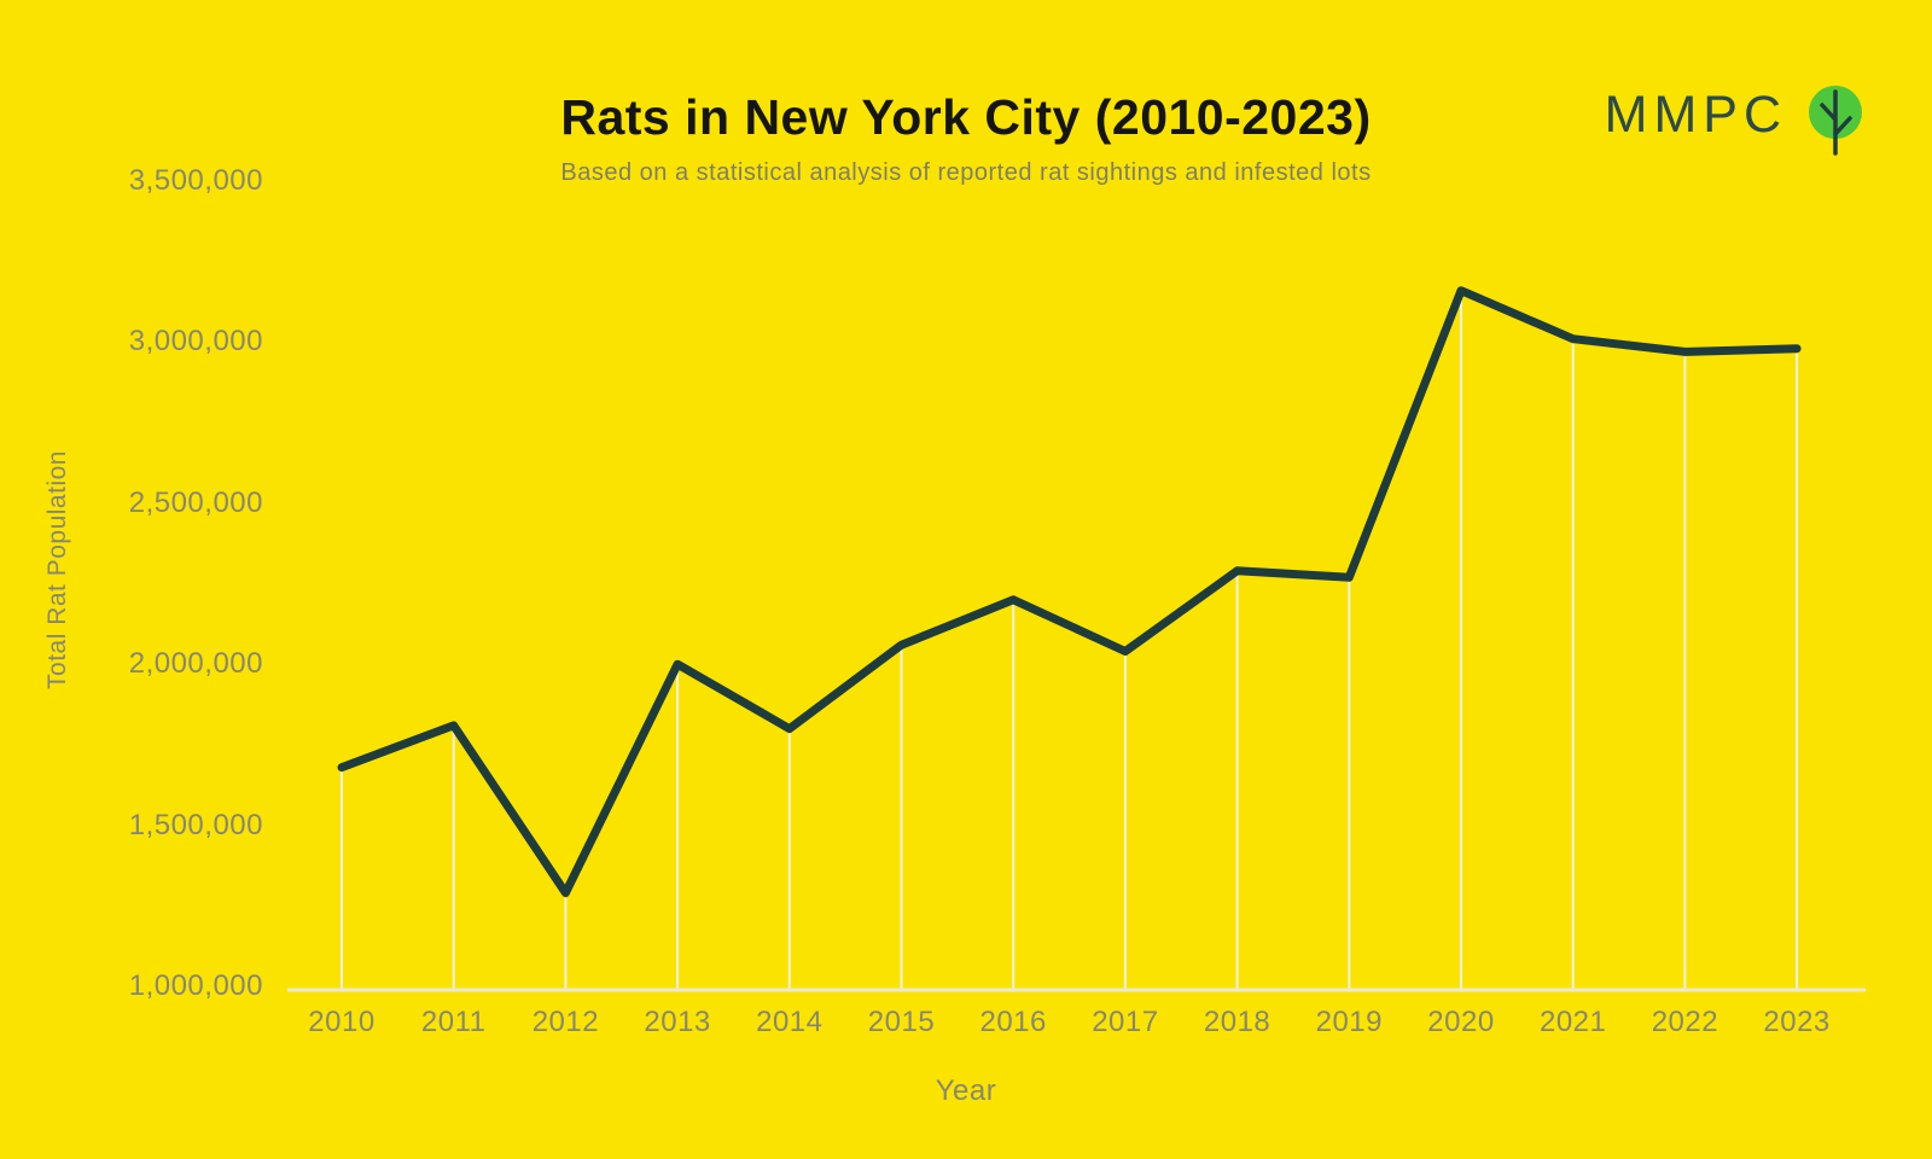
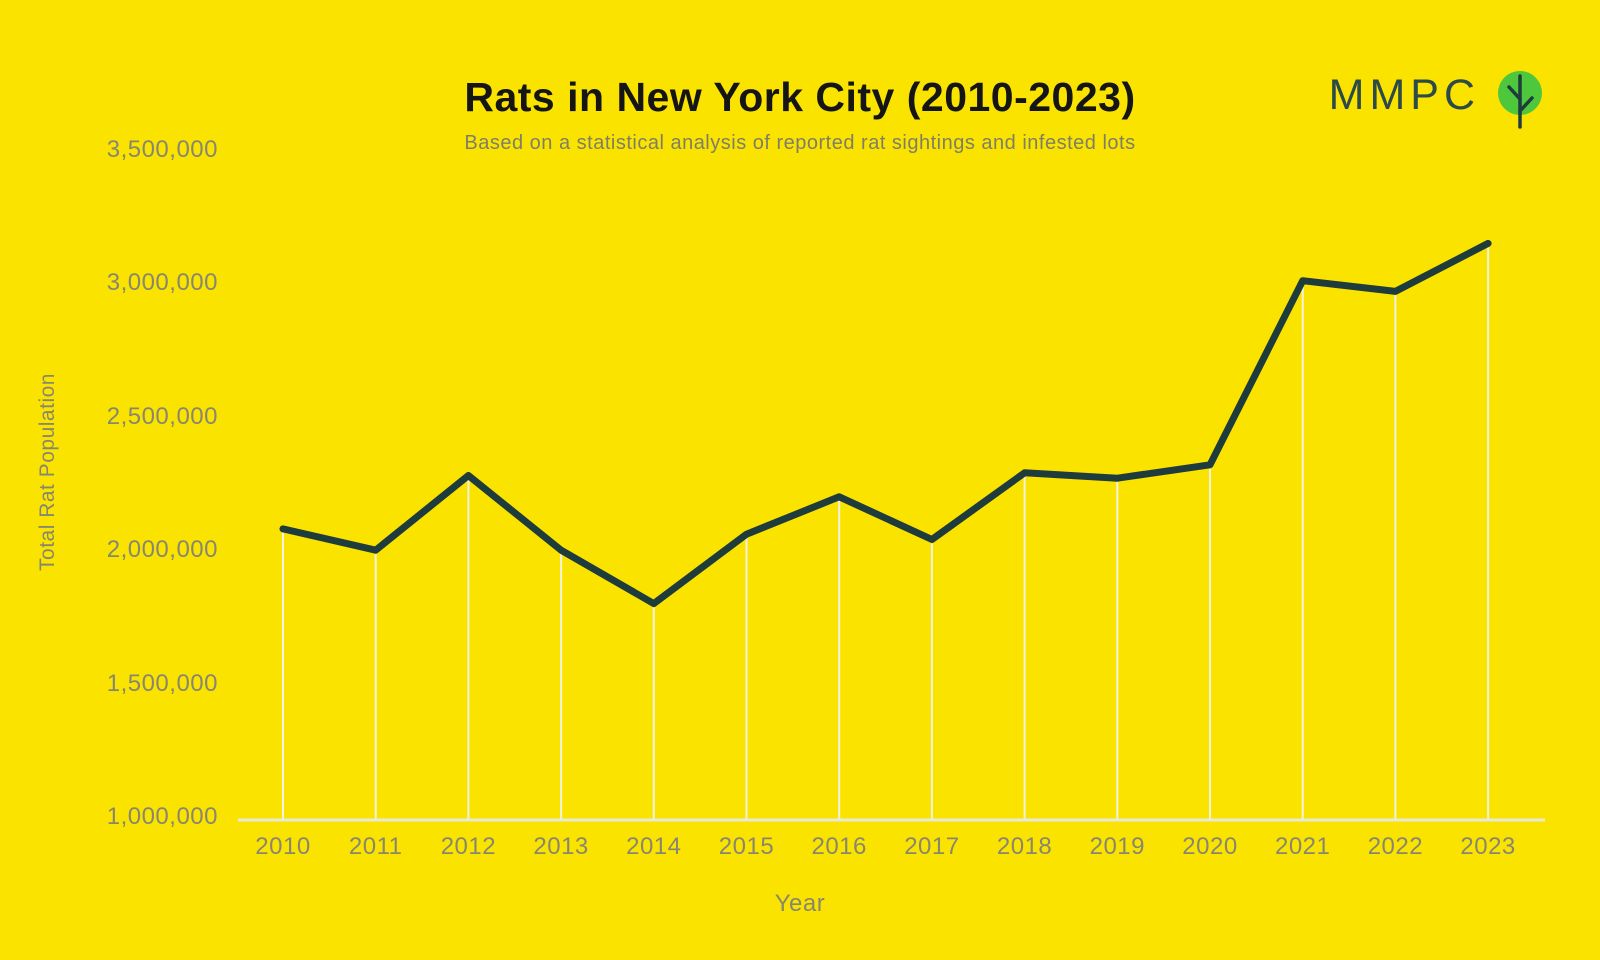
2010: 1680000 -> 2080000
2011: 1810000 -> 2000000
2012: 1290000 -> 2280000
2020: 3160000 -> 2320000
2023: 2980000 -> 3150000
